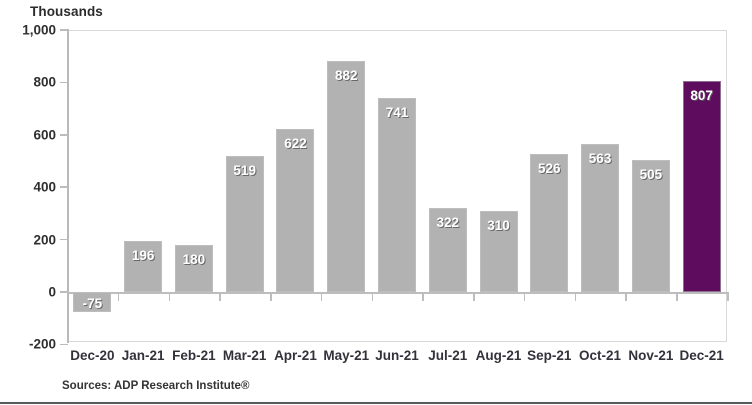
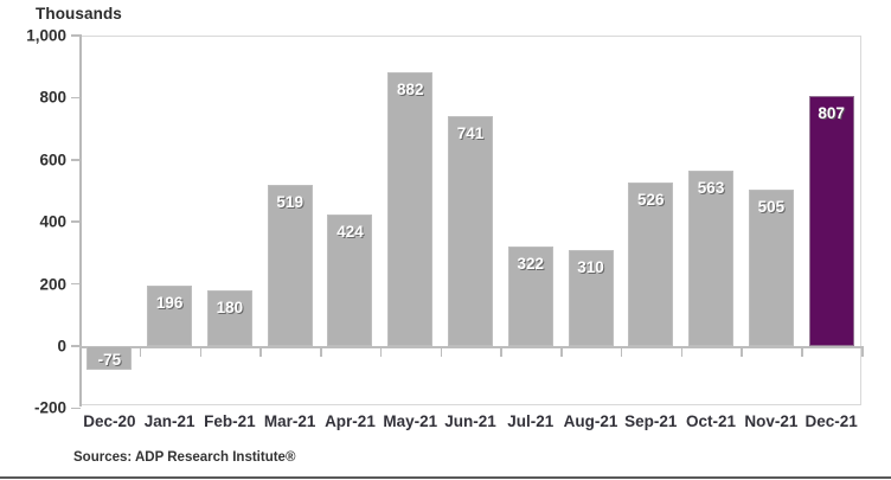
Apr-21: 622 -> 424
